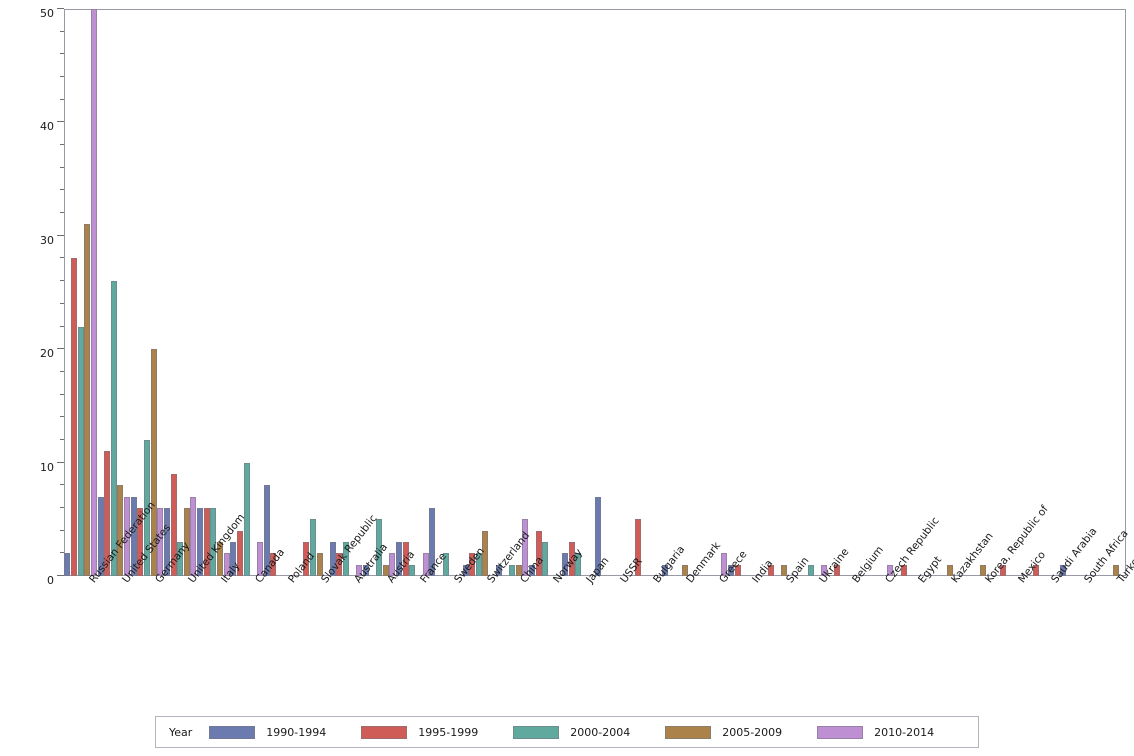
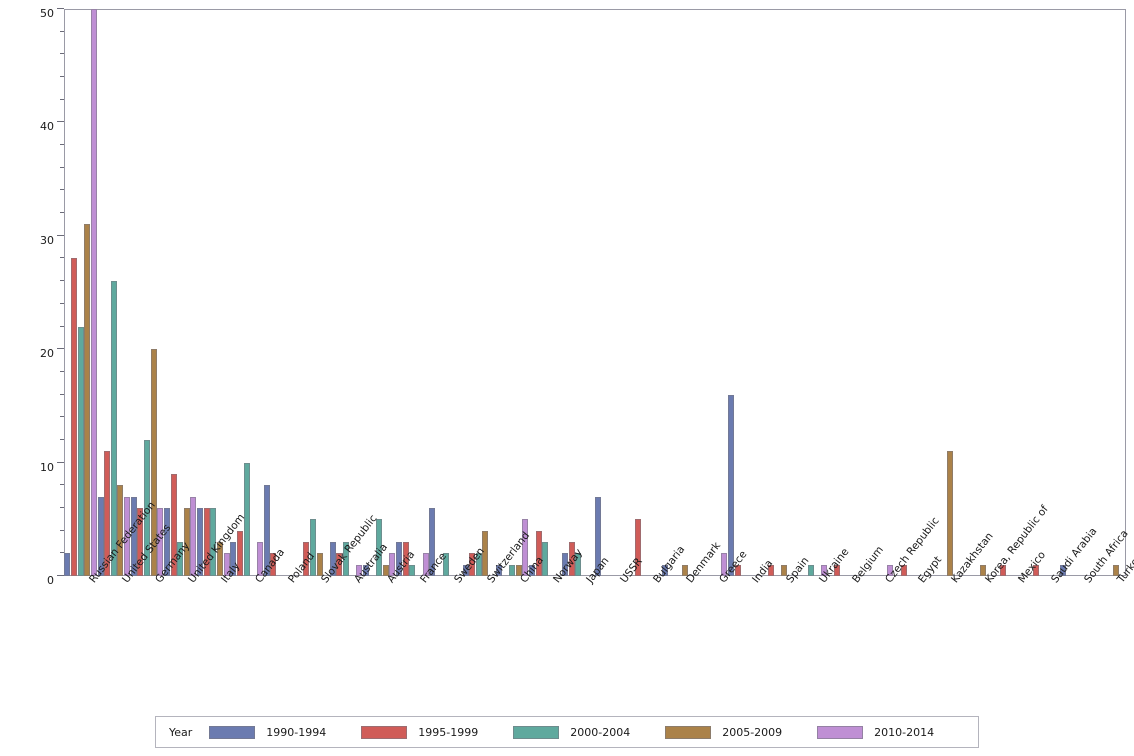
1990-1994/India: 1 -> 16
2005-2009/Kazakhstan: 1 -> 11
